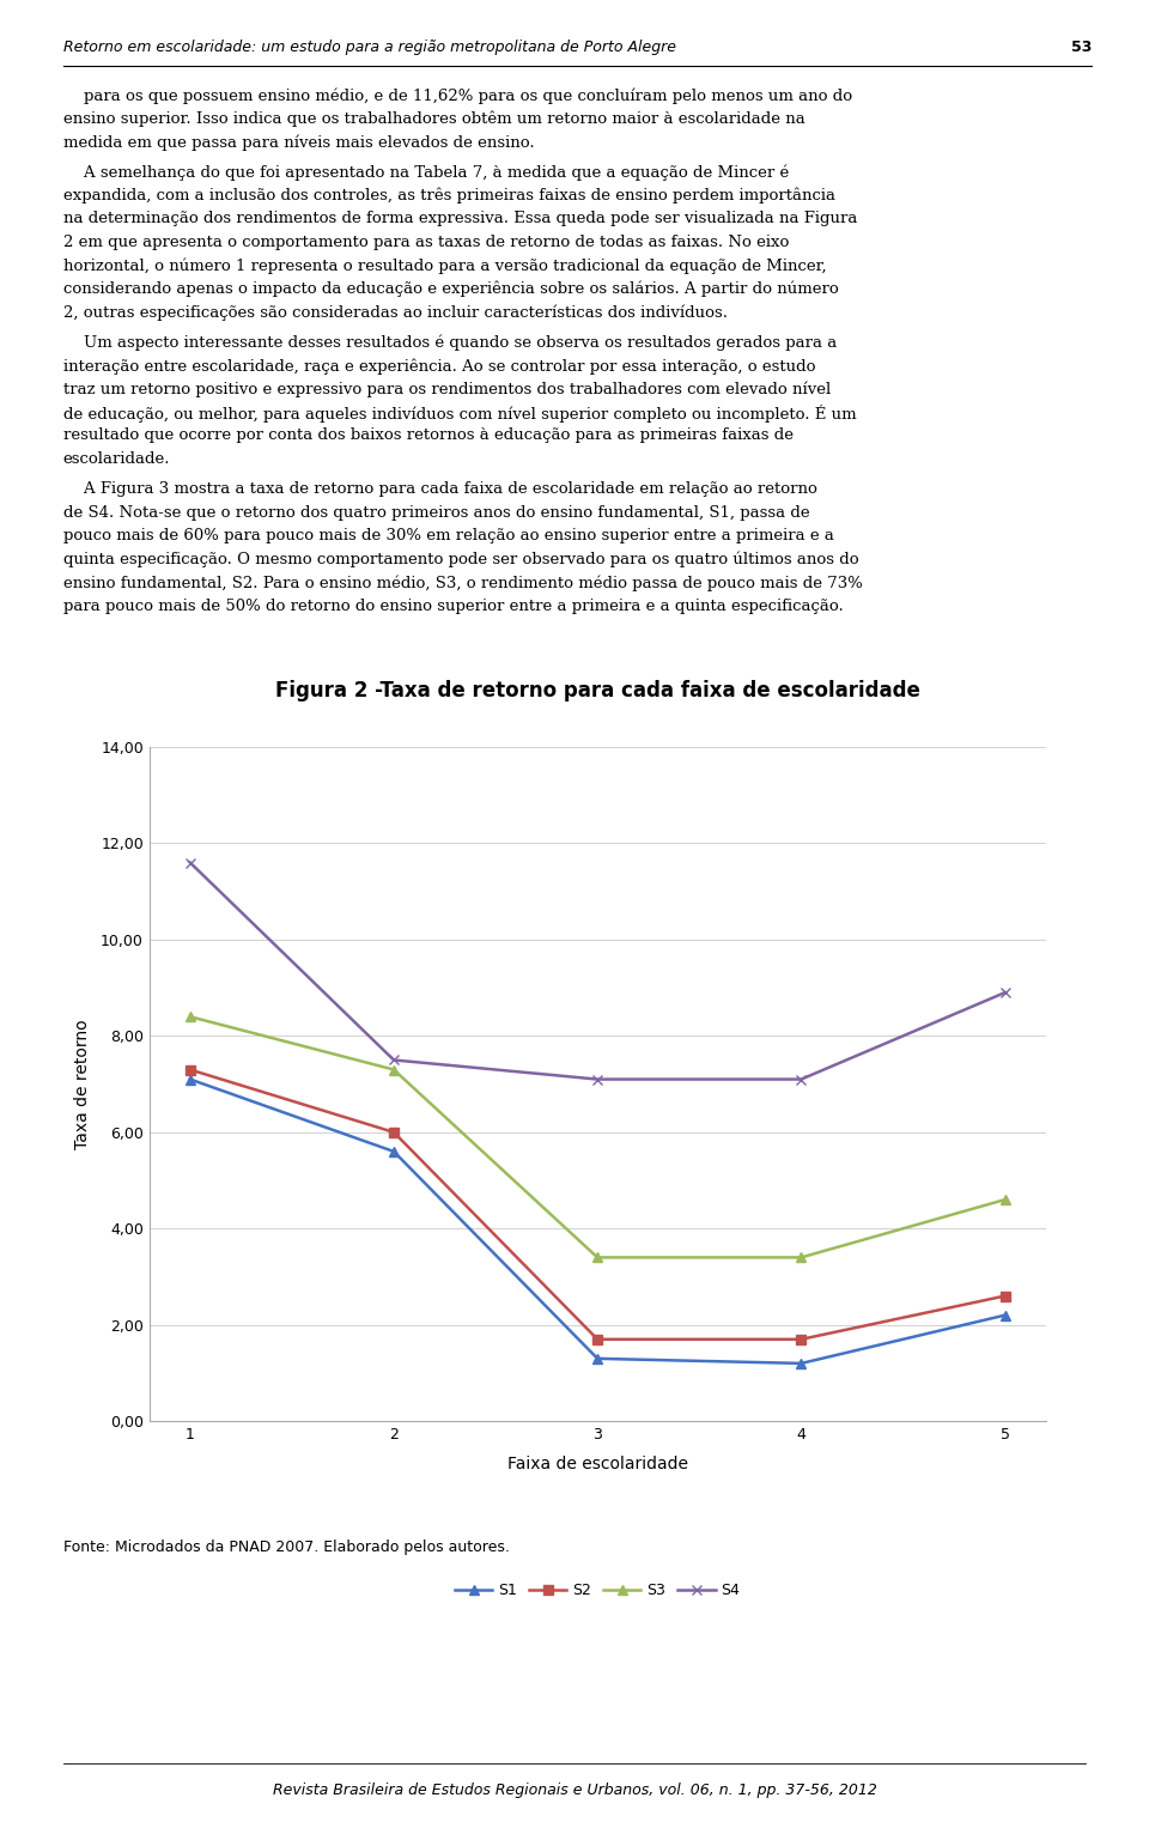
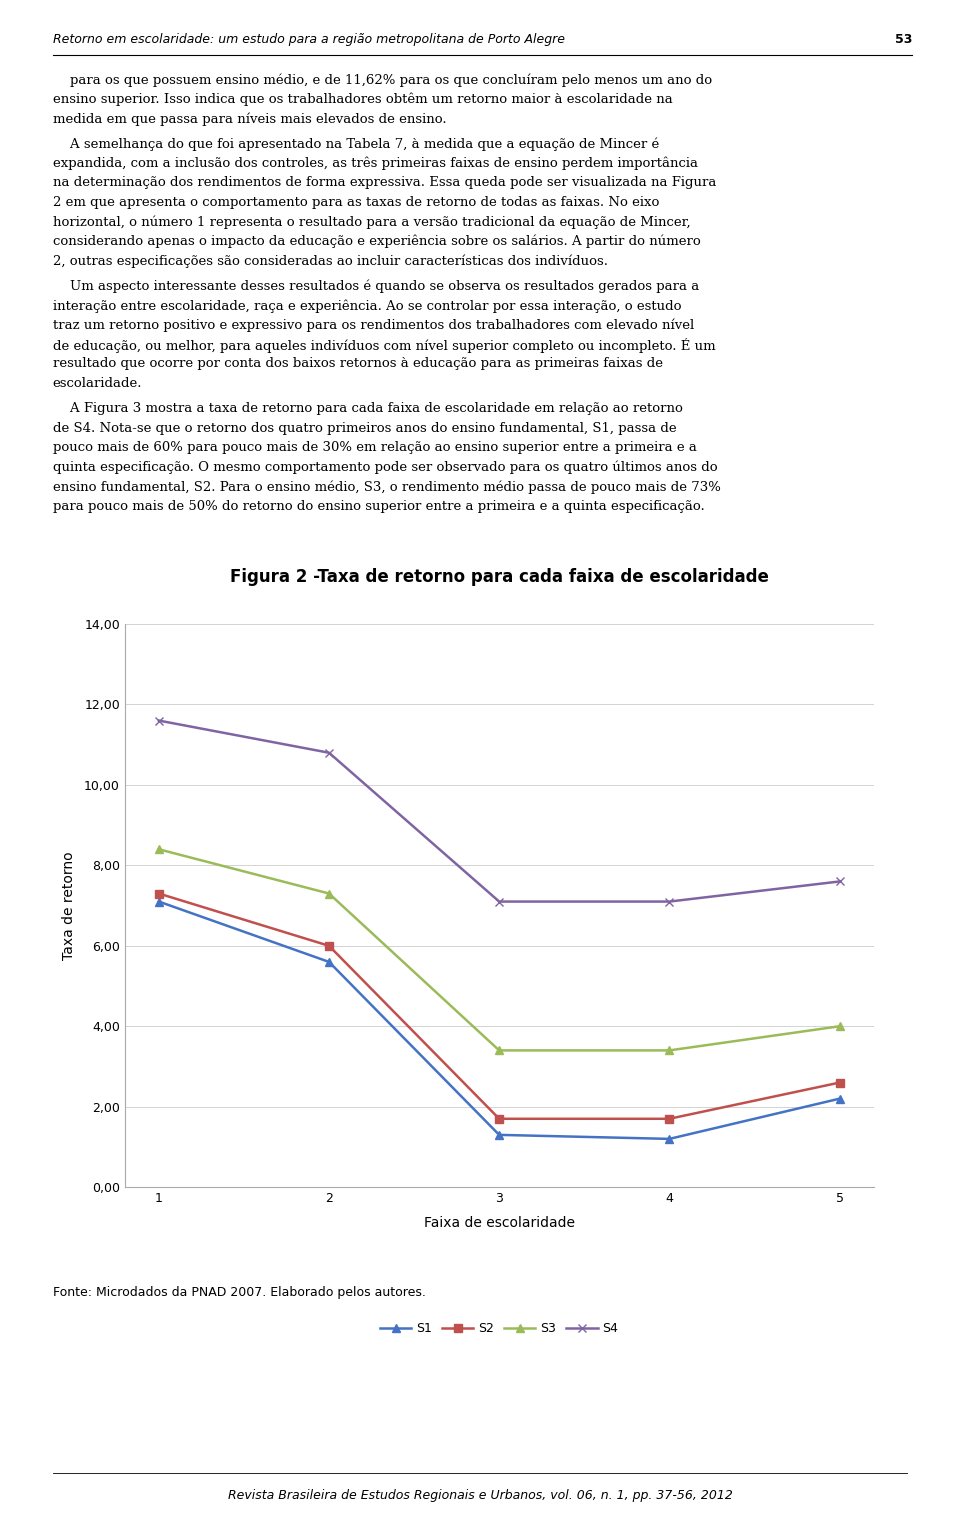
S4/2: 7,5 -> 10,8
S3/5: 4,6 -> 4,0
S4/5: 8,9 -> 7,6
